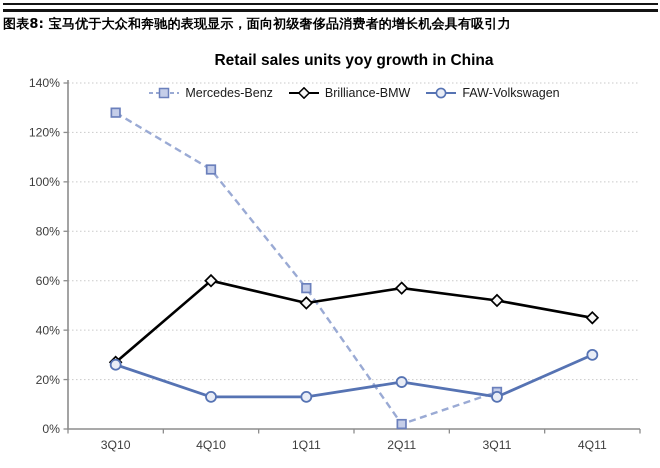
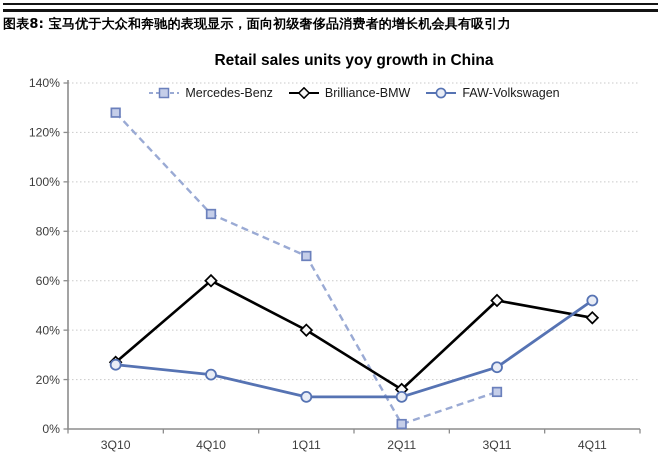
Mercedes-Benz/4Q10: 105% -> 87%
FAW-Volkswagen/4Q10: 13% -> 22%
Mercedes-Benz/1Q11: 57% -> 70%
Brilliance-BMW/1Q11: 51% -> 40%
Brilliance-BMW/2Q11: 57% -> 16%
FAW-Volkswagen/2Q11: 19% -> 13%
FAW-Volkswagen/3Q11: 13% -> 25%
FAW-Volkswagen/4Q11: 30% -> 52%
